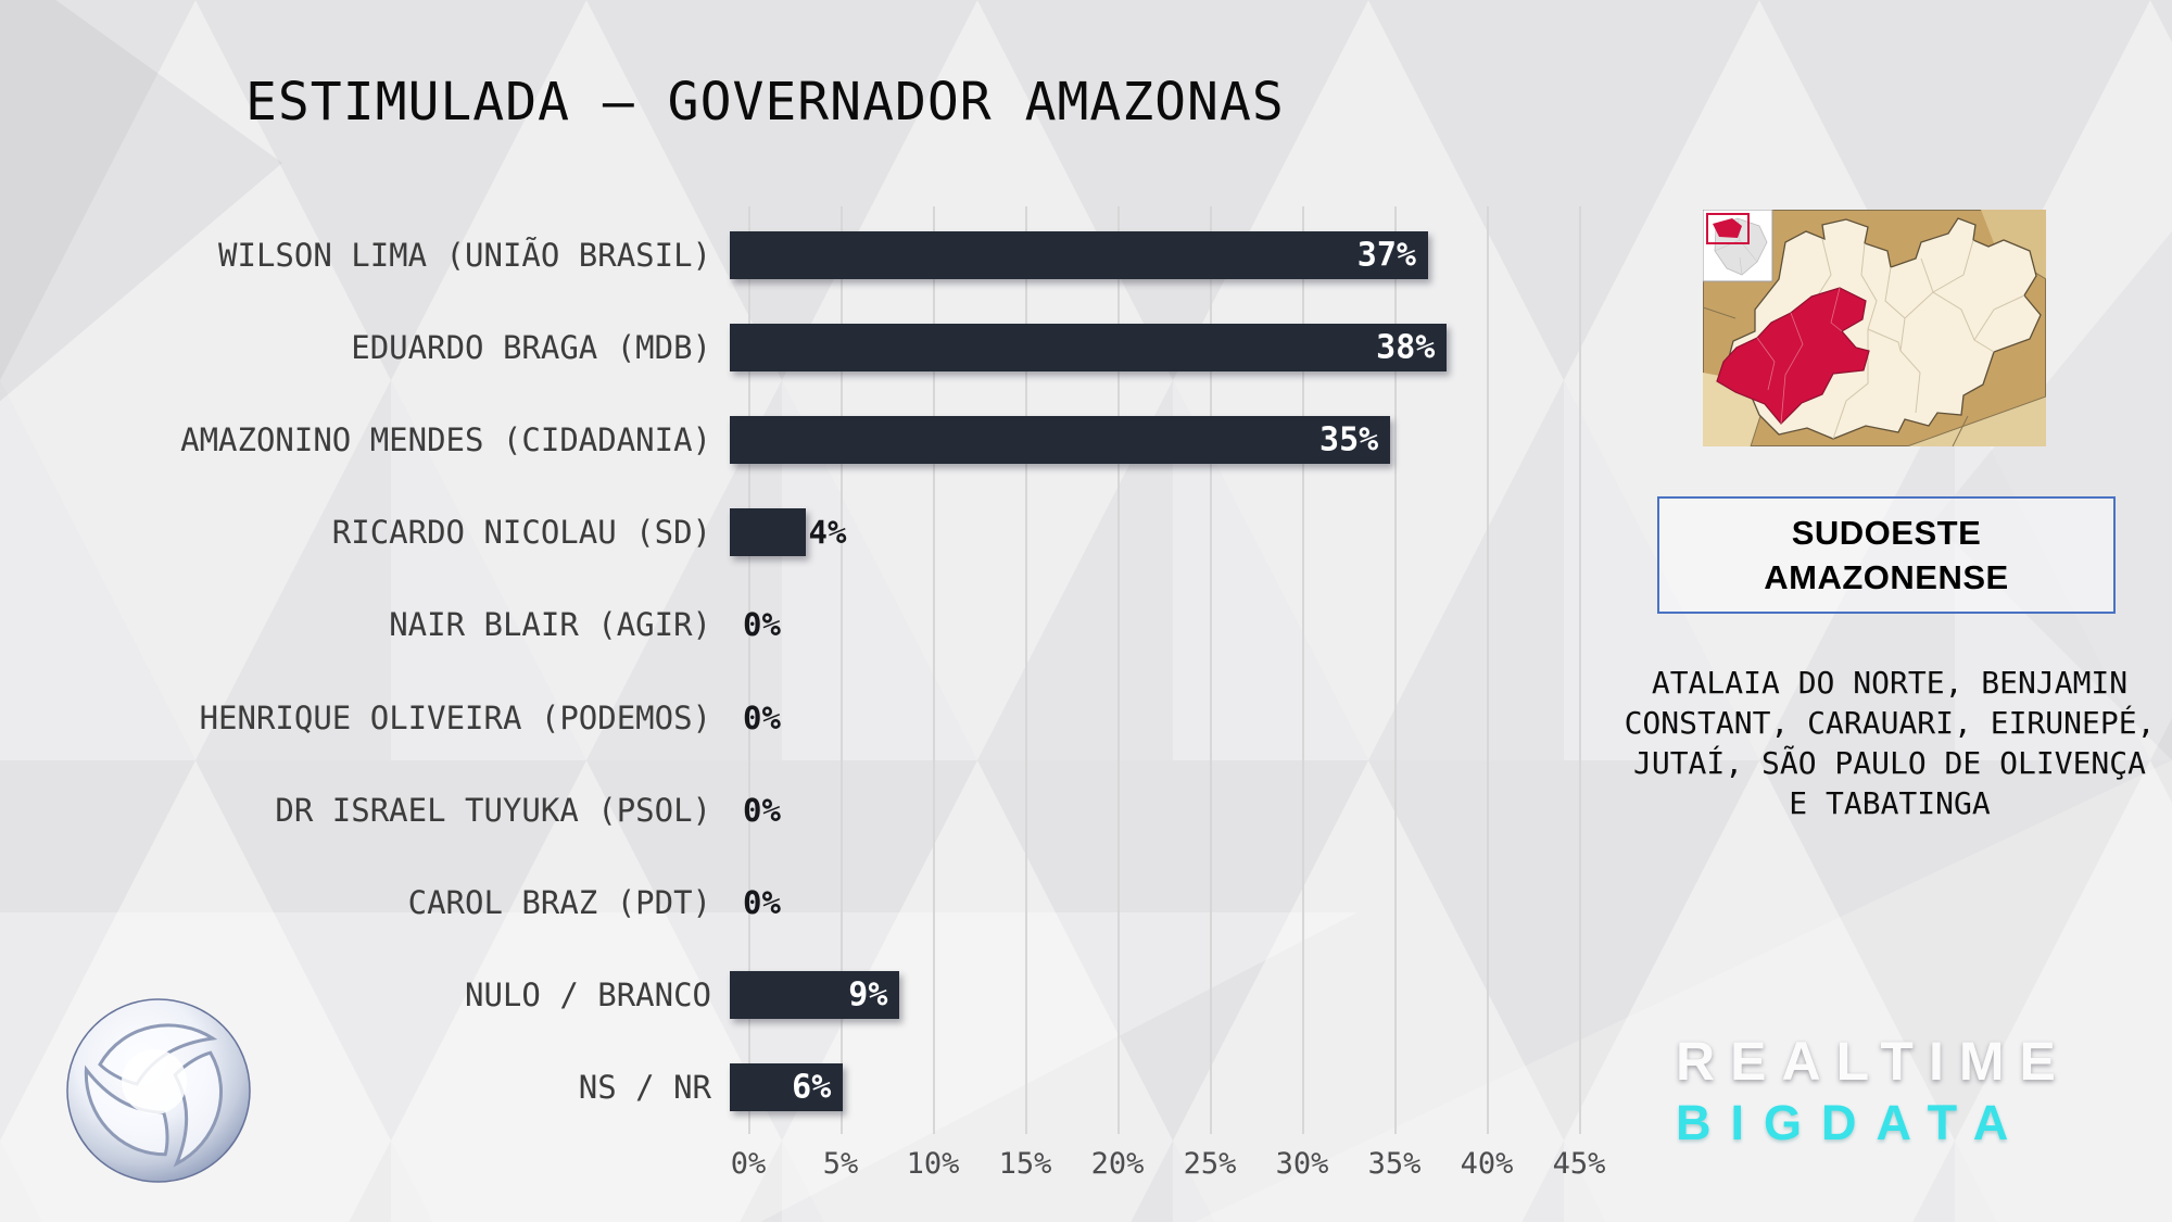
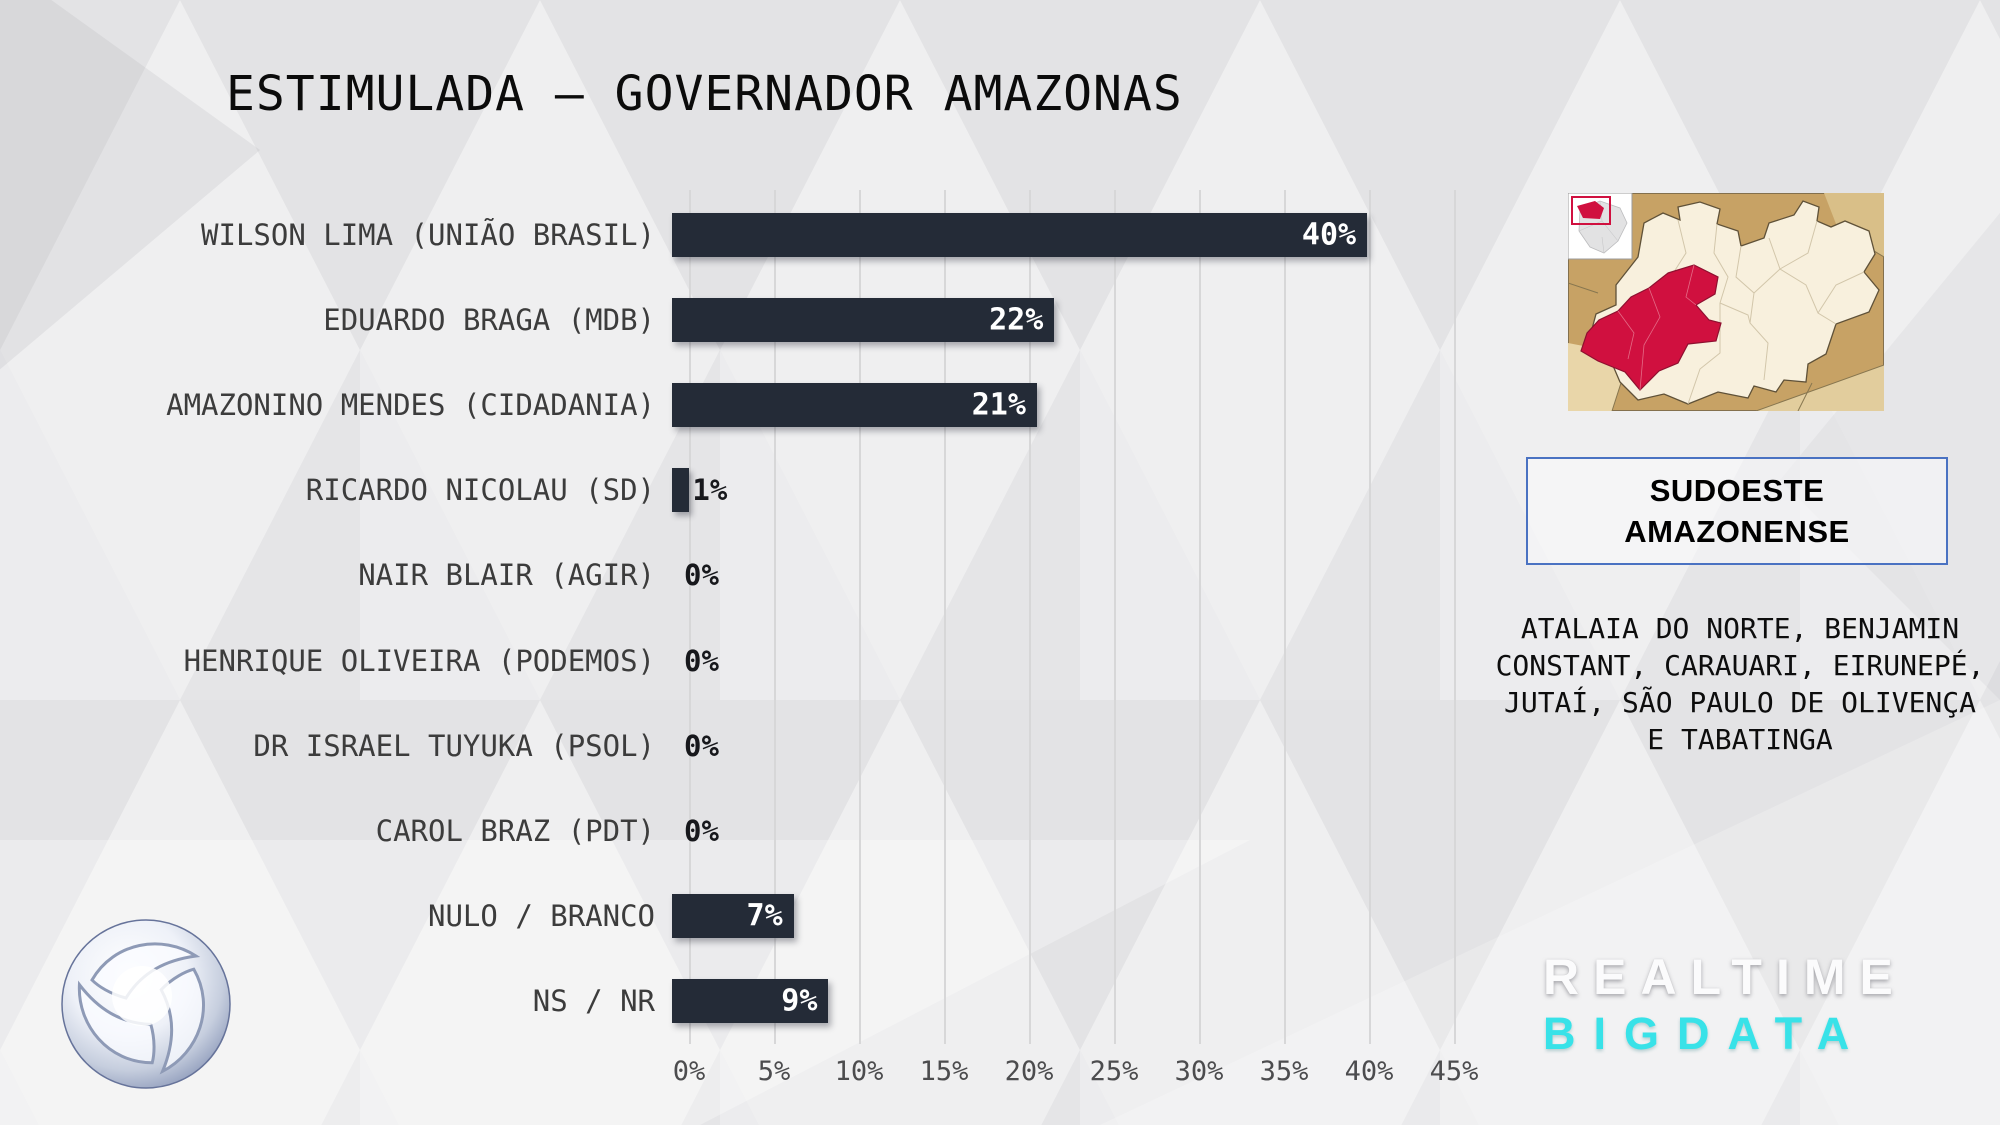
WILSON LIMA (UNIÃO BRASIL): 37% -> 40%
EDUARDO BRAGA (MDB): 38% -> 22%
AMAZONINO MENDES (CIDADANIA): 35% -> 21%
RICARDO NICOLAU (SD): 4% -> 1%
NULO / BRANCO: 9% -> 7%
NS / NR: 6% -> 9%
